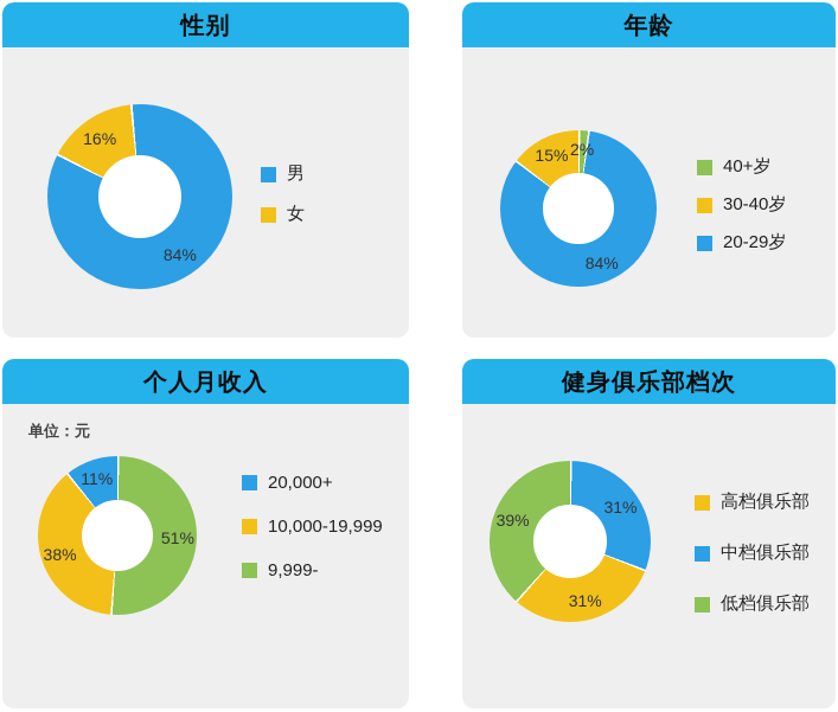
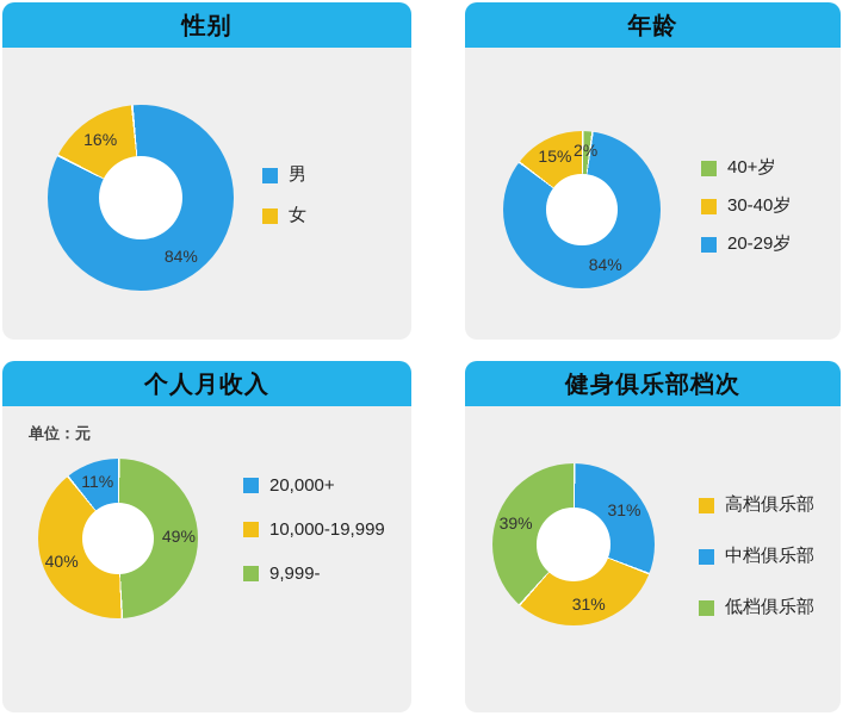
个人月收入/9,999-: 51% -> 49%
个人月收入/10,000-19,999: 38% -> 40%
